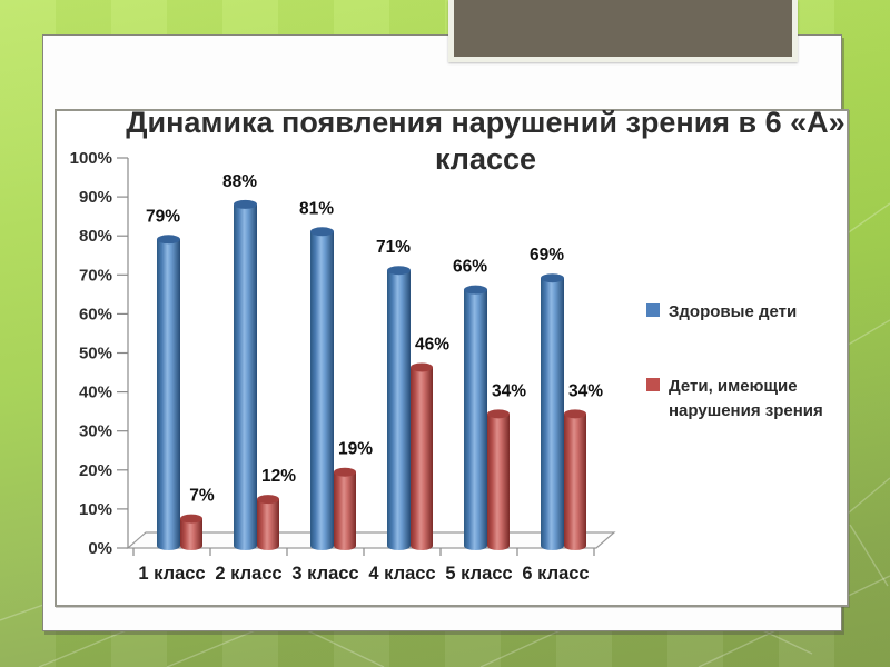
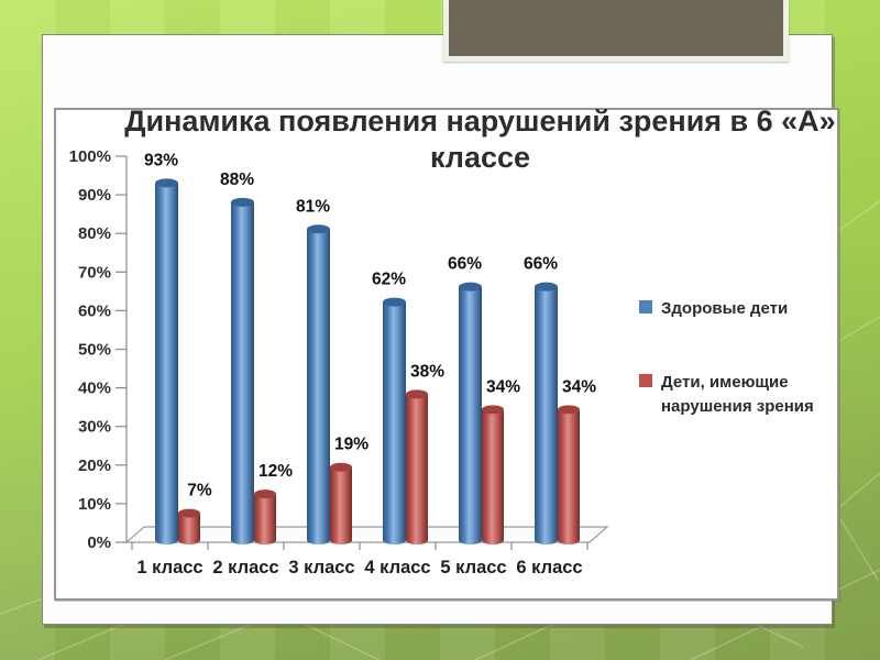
Здоровые дети/1 класс: 79% -> 93%
Здоровые дети/4 класс: 71% -> 62%
Дети, имеющие нарушения зрения/4 класс: 46% -> 38%
Здоровые дети/6 класс: 69% -> 66%
